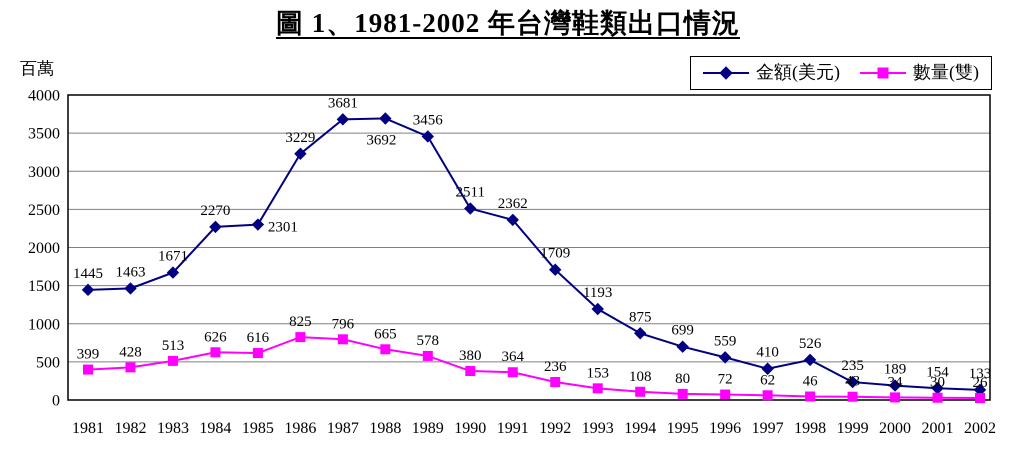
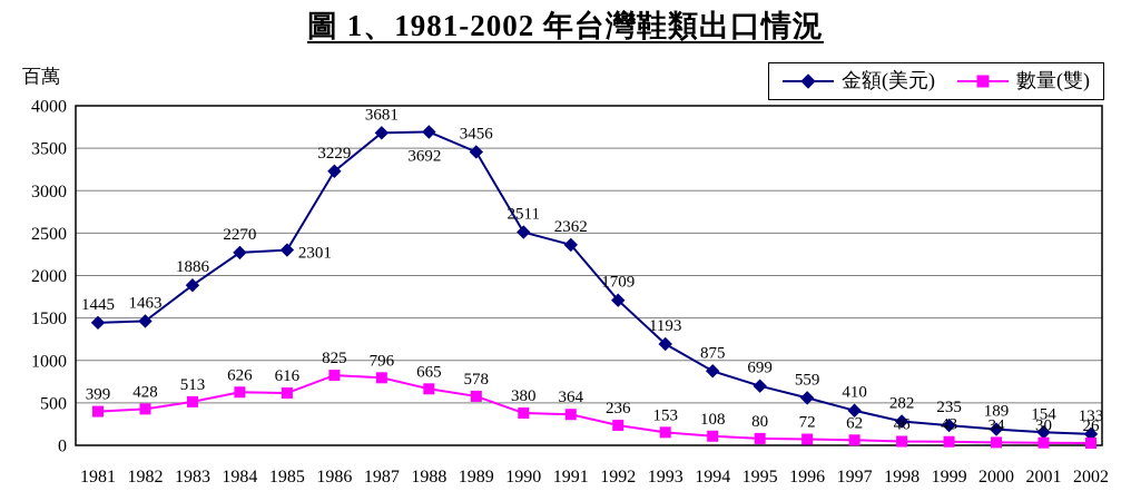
金額(美元)/1983: 1671 -> 1886
金額(美元)/1998: 526 -> 282
